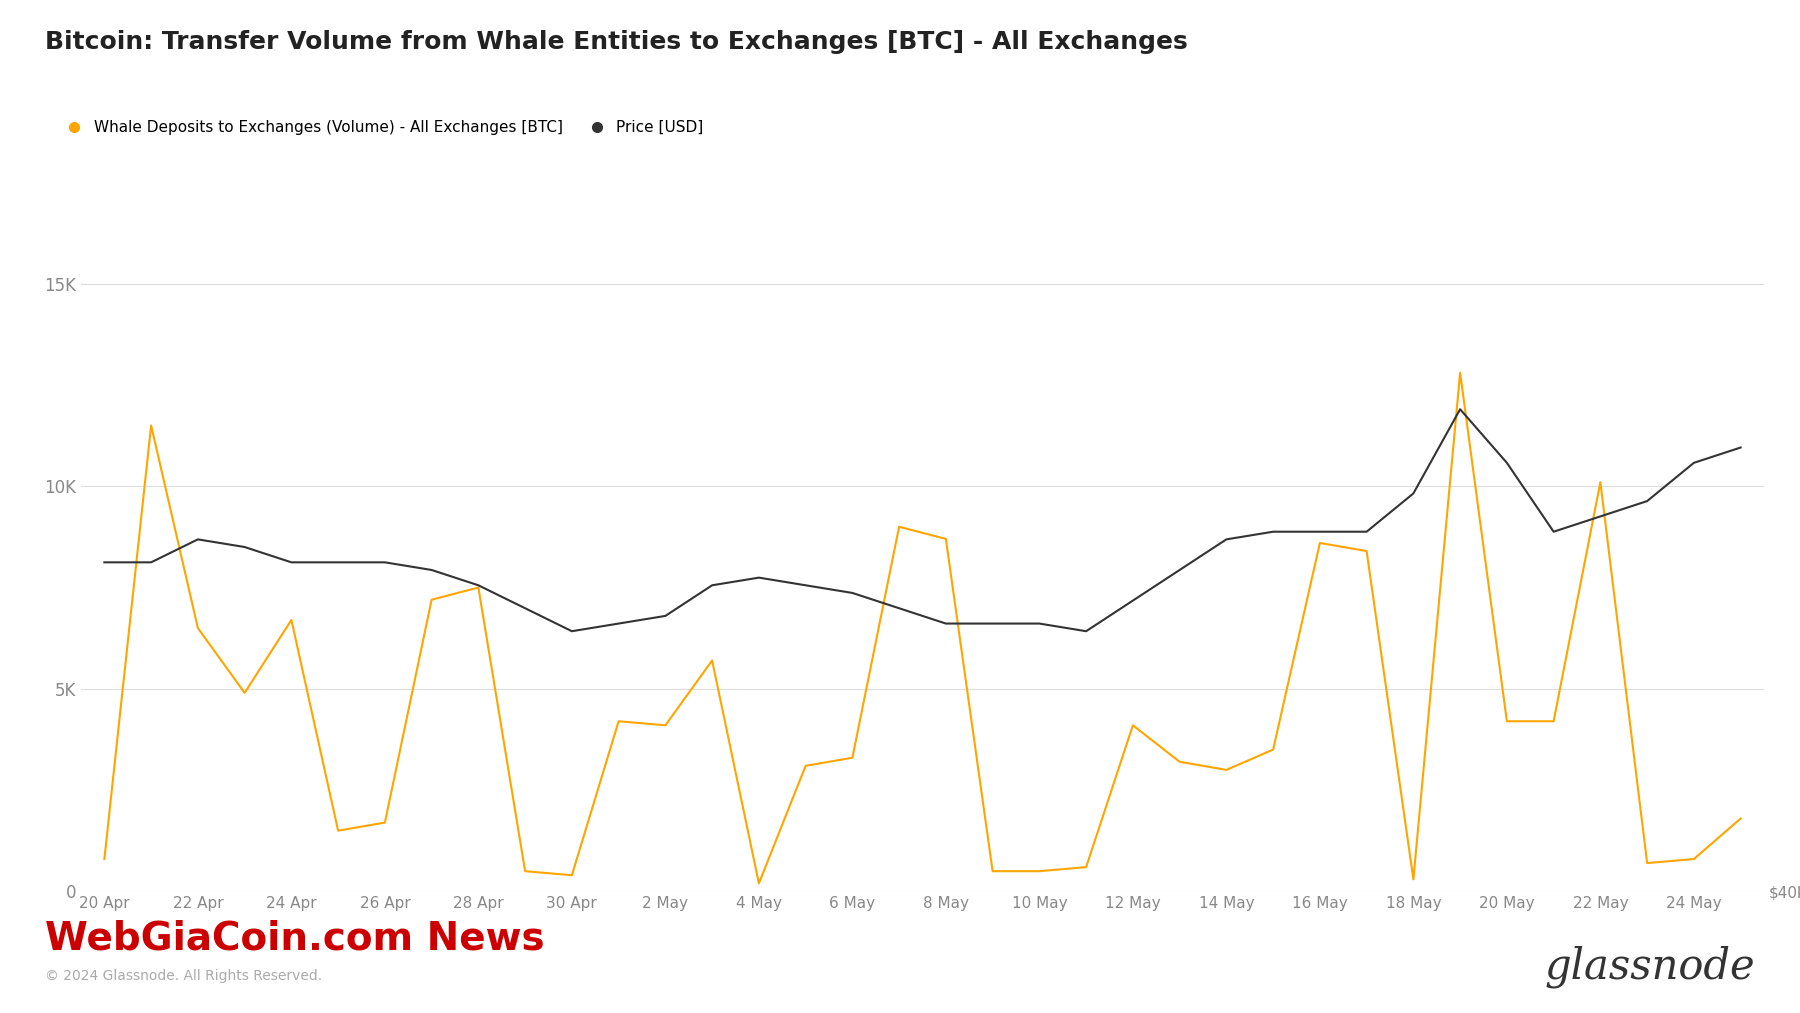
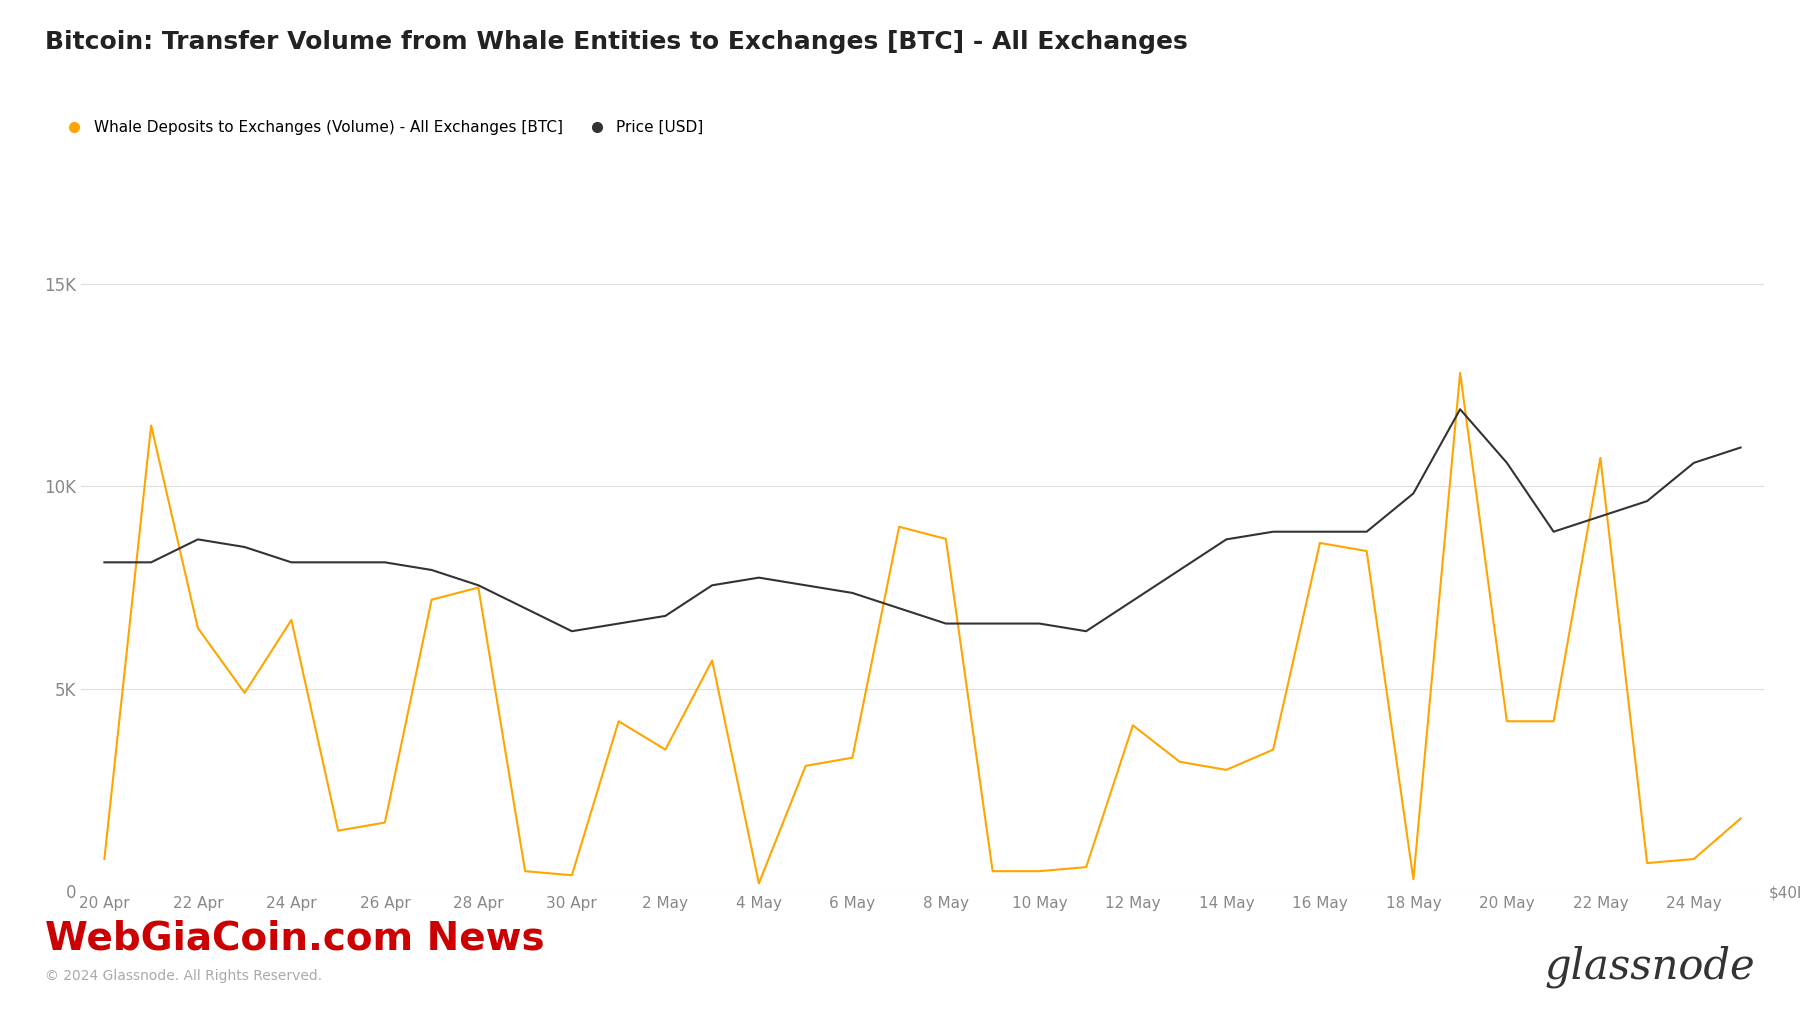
Whale Deposits to Exchanges (Volume) - All Exchanges [BTC]/2 May: 4.1K -> 3.5K
Whale Deposits to Exchanges (Volume) - All Exchanges [BTC]/22 May: 10.1K -> 10.7K
